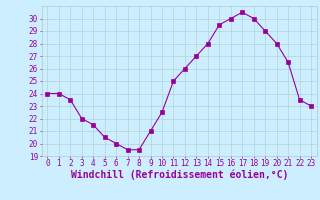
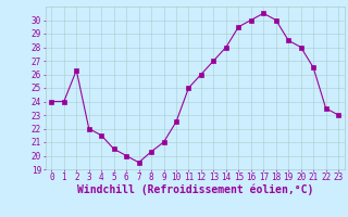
2: 23.5 -> 26.3
8: 19.5 -> 20.3
19: 29.0 -> 28.5
